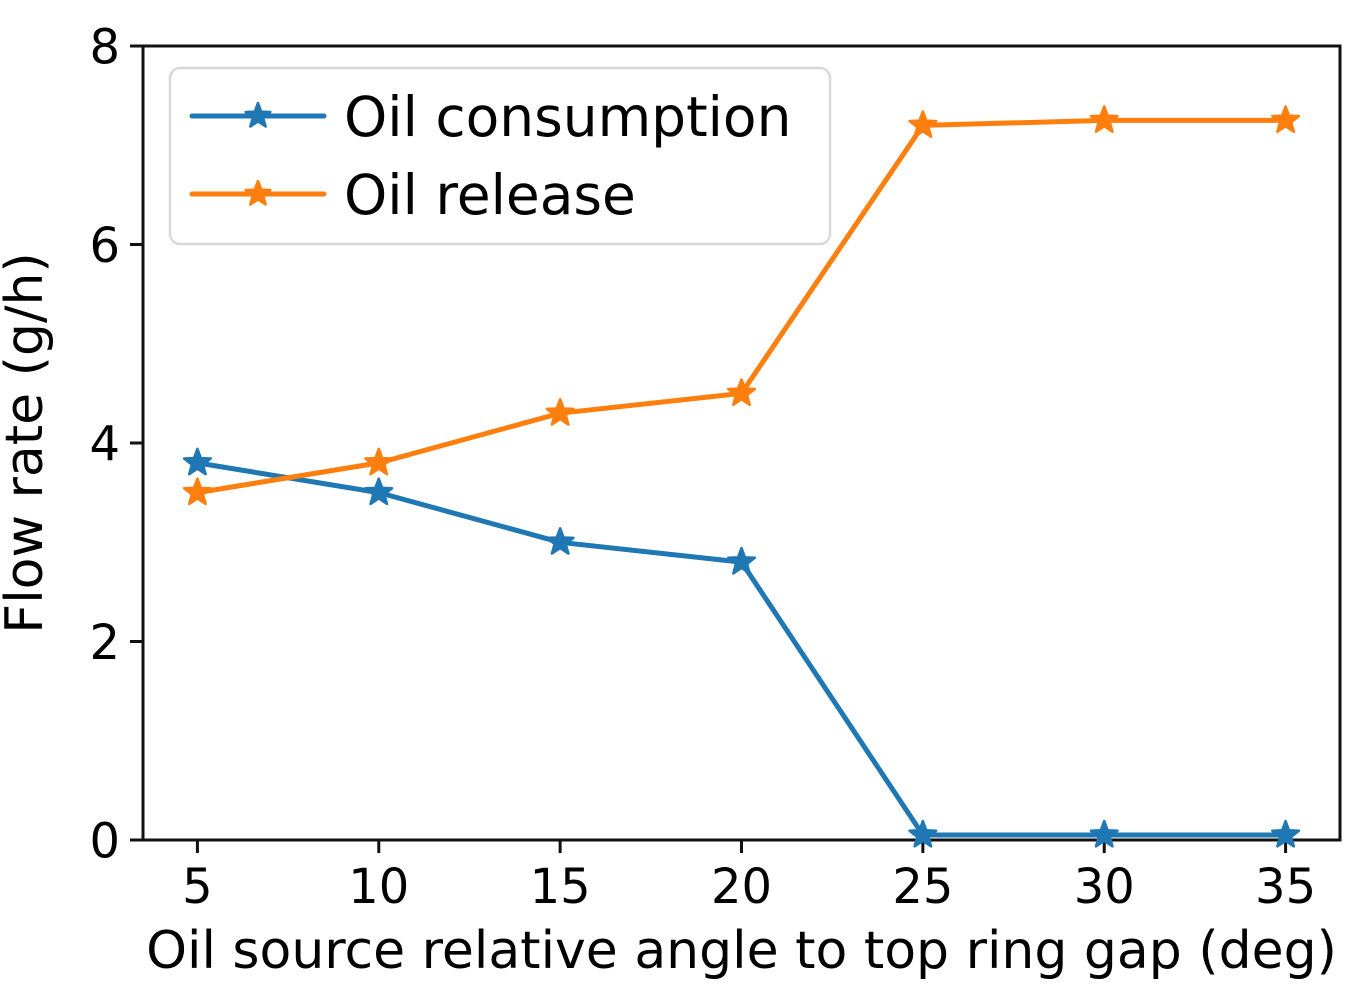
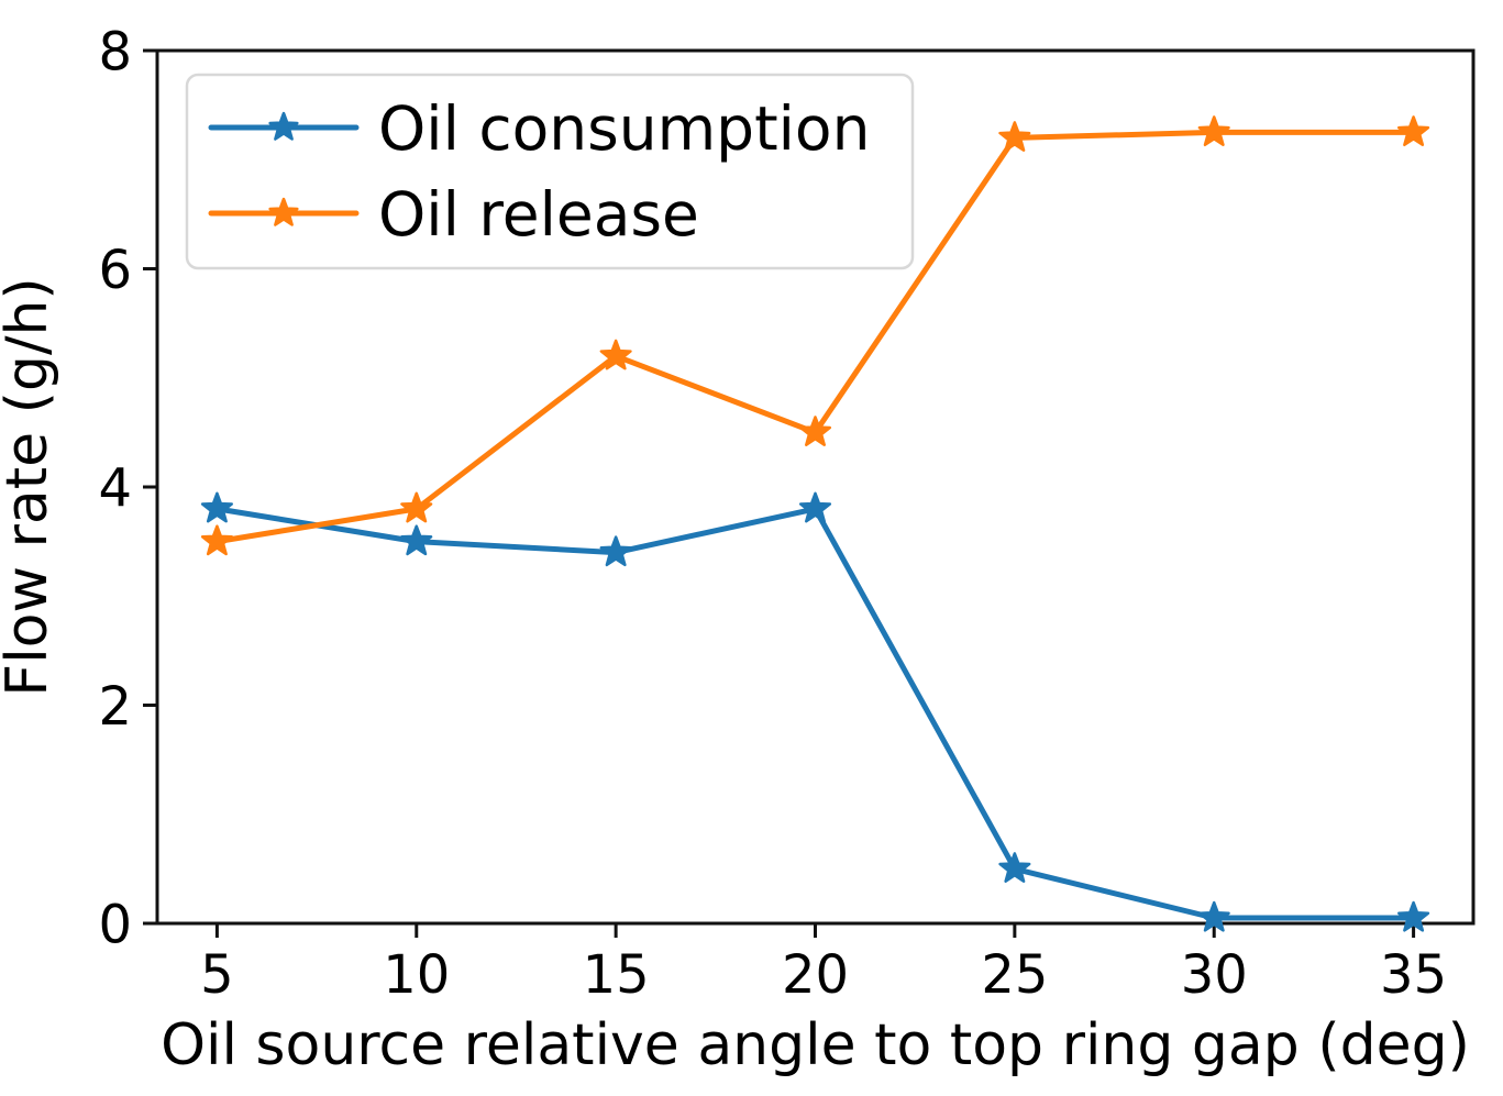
Oil consumption/15: 3.0 -> 3.4
Oil release/15: 4.3 -> 5.2
Oil consumption/20: 2.8 -> 3.8
Oil consumption/25: 0.1 -> 0.5
